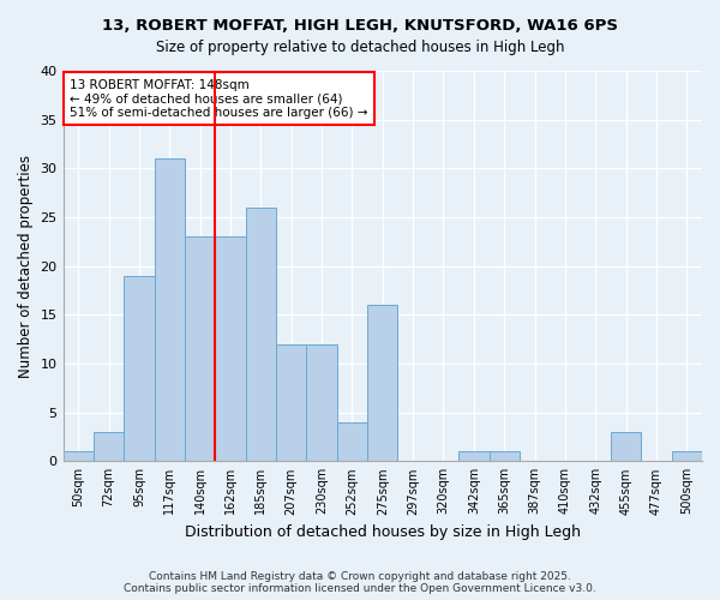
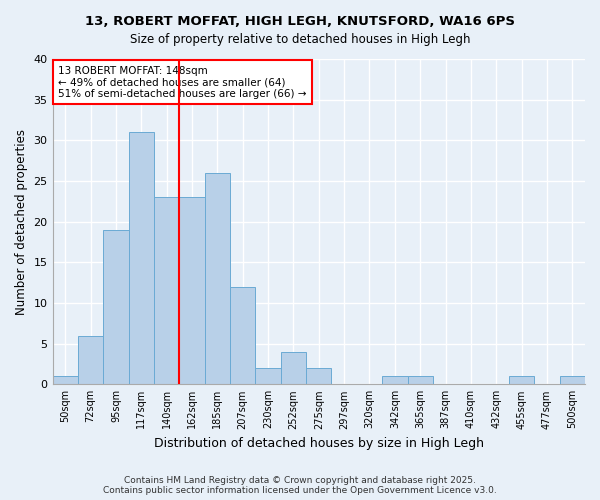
72sqm: 3 -> 6
230sqm: 12 -> 2
275sqm: 16 -> 2
455sqm: 3 -> 1
